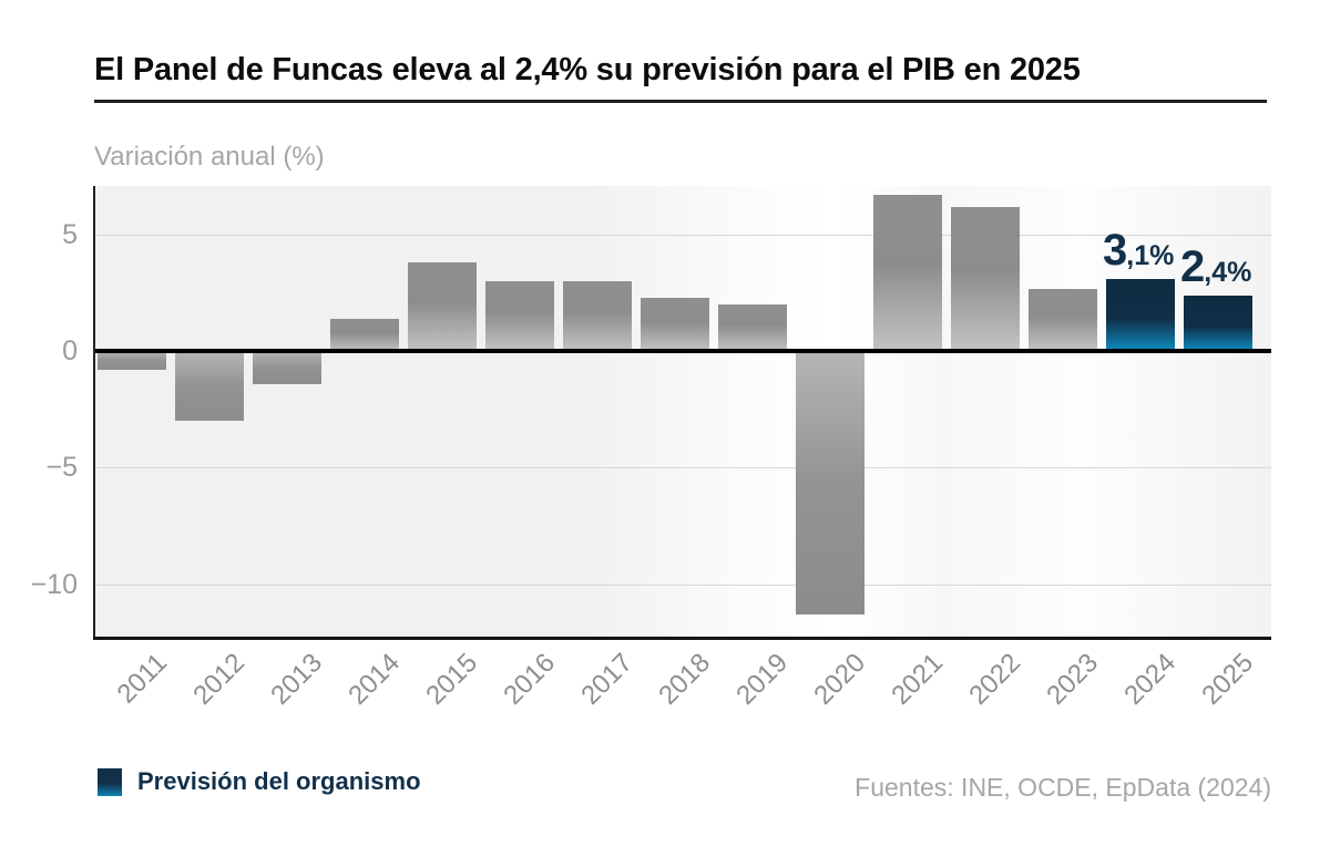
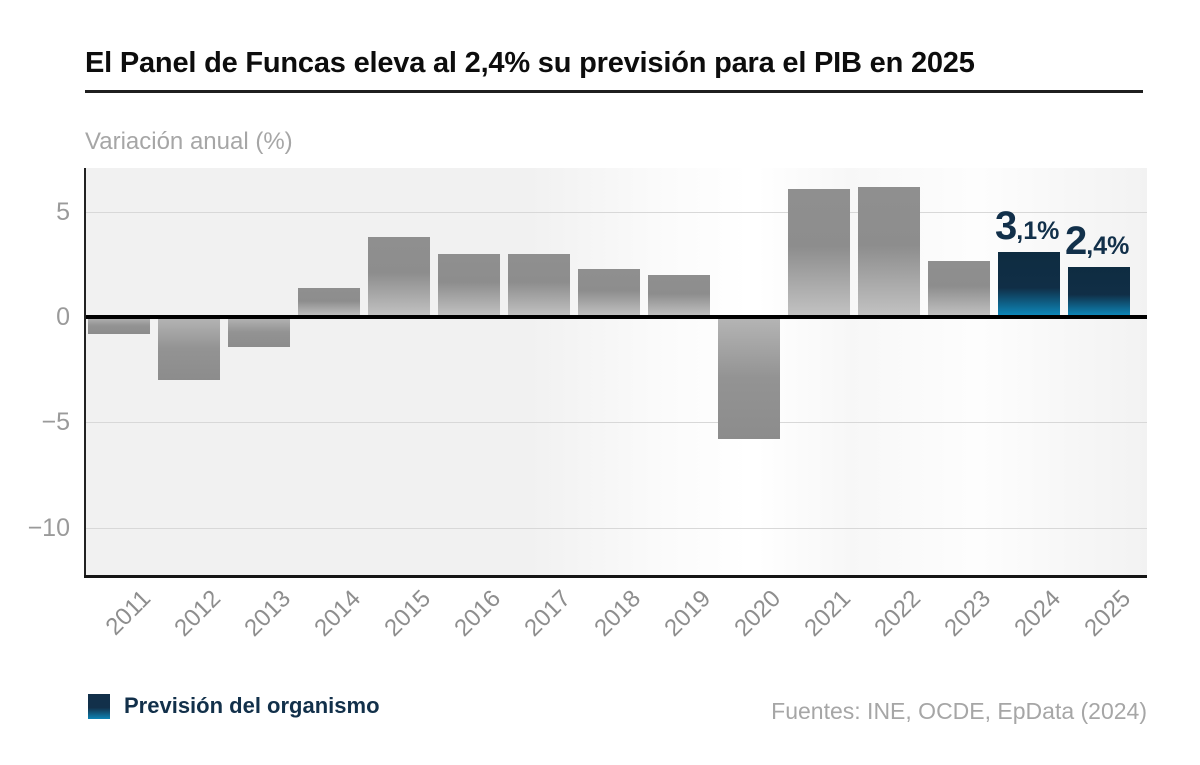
2020: -11.3 -> -5.8
2021: 6.7 -> 6.1
